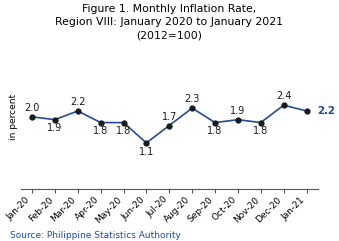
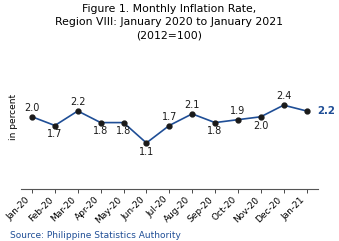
Feb-20: 1.9 -> 1.7
Aug-20: 2.3 -> 2.1
Nov-20: 1.8 -> 2.0
